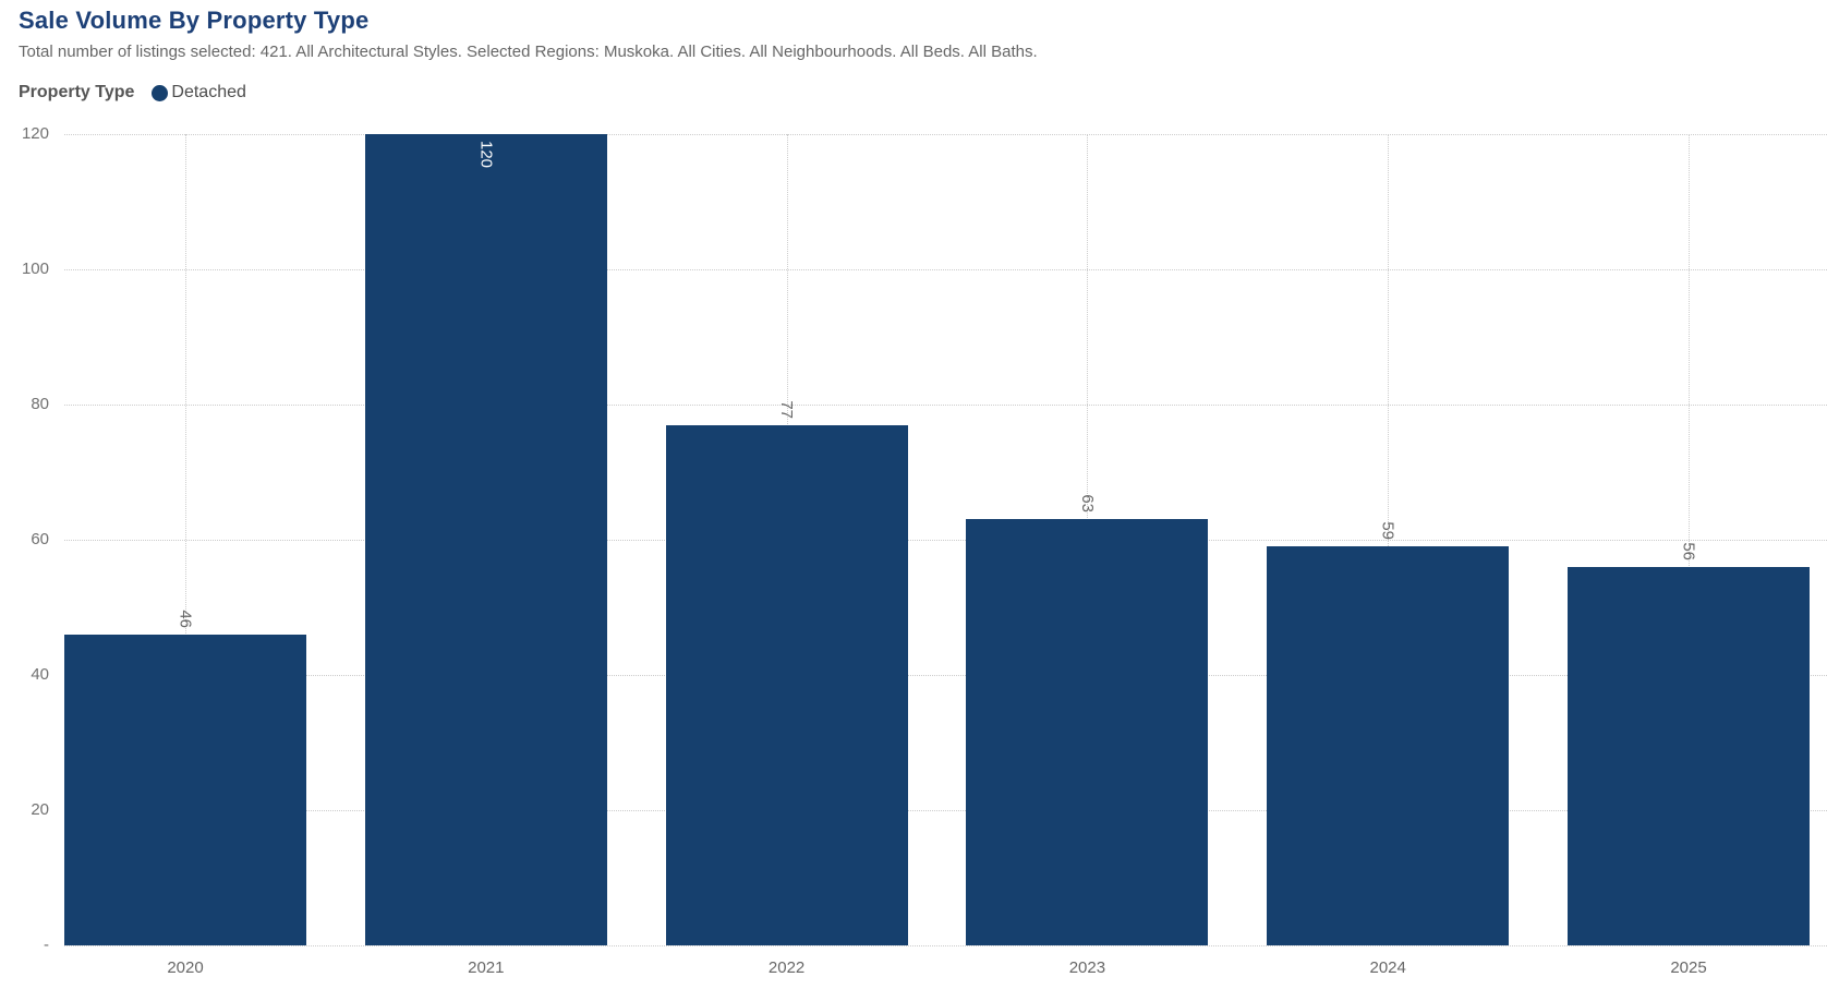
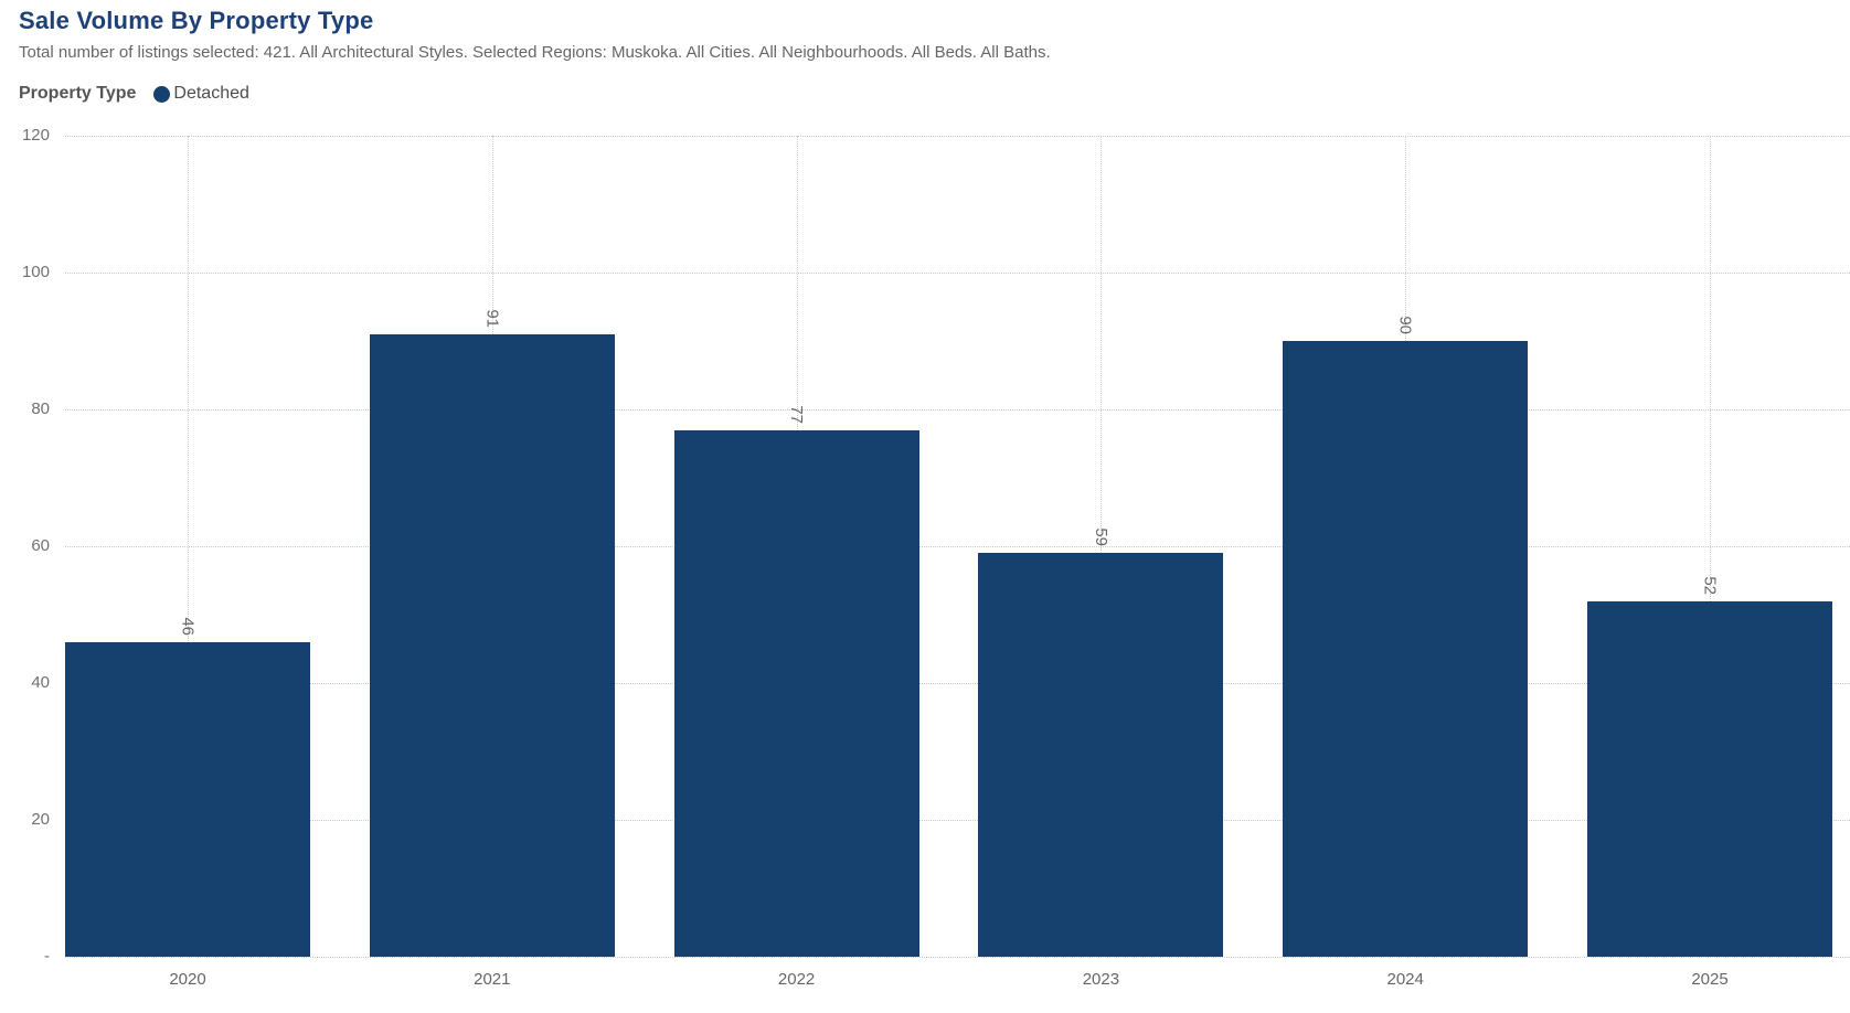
2021: 120 -> 91
2023: 63 -> 59
2024: 59 -> 90
2025: 56 -> 52
